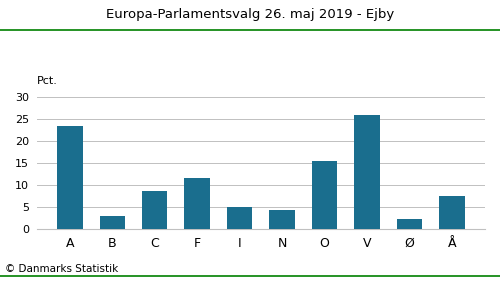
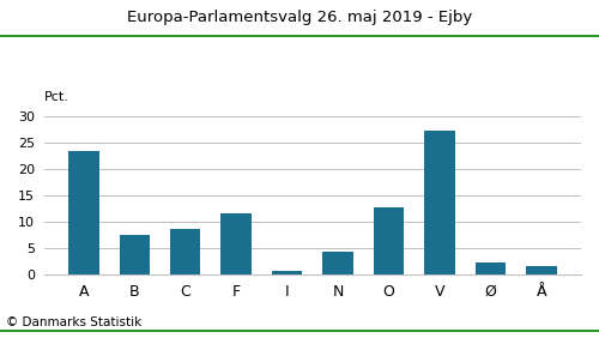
B: 3.0 -> 7.5
I: 5.0 -> 0.8
O: 15.5 -> 12.7
V: 26.0 -> 27.3
Å: 7.5 -> 1.7
